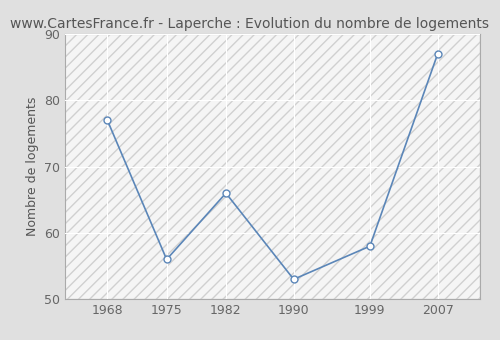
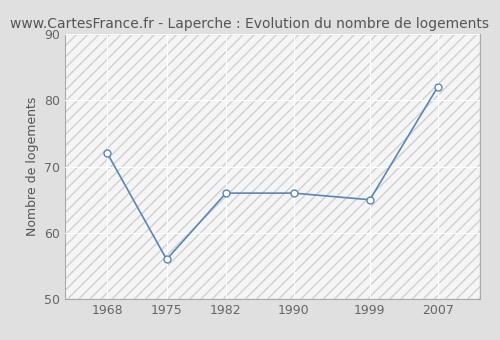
1968: 77 -> 72
1990: 53 -> 66
1999: 58 -> 65
2007: 87 -> 82
